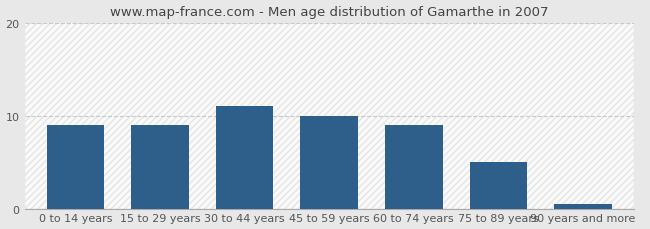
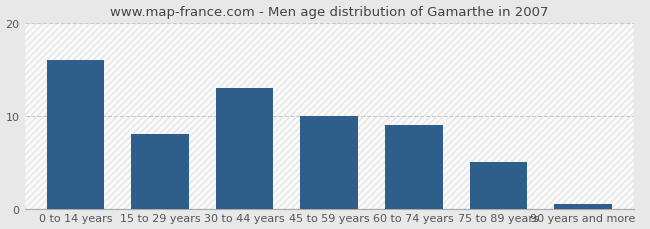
0 to 14 years: 9.0 -> 16.0
15 to 29 years: 9.0 -> 8.0
30 to 44 years: 11.0 -> 13.0
